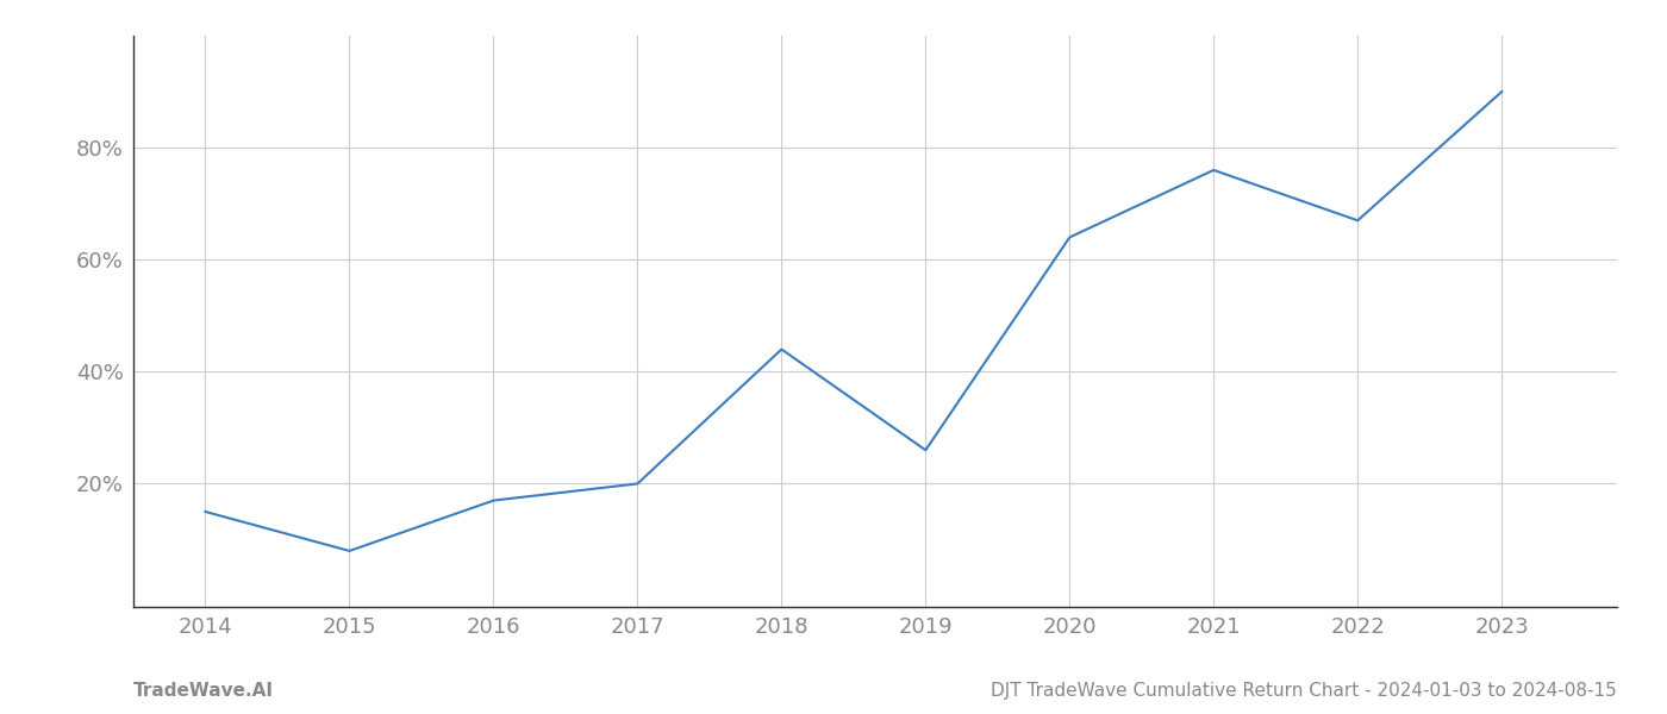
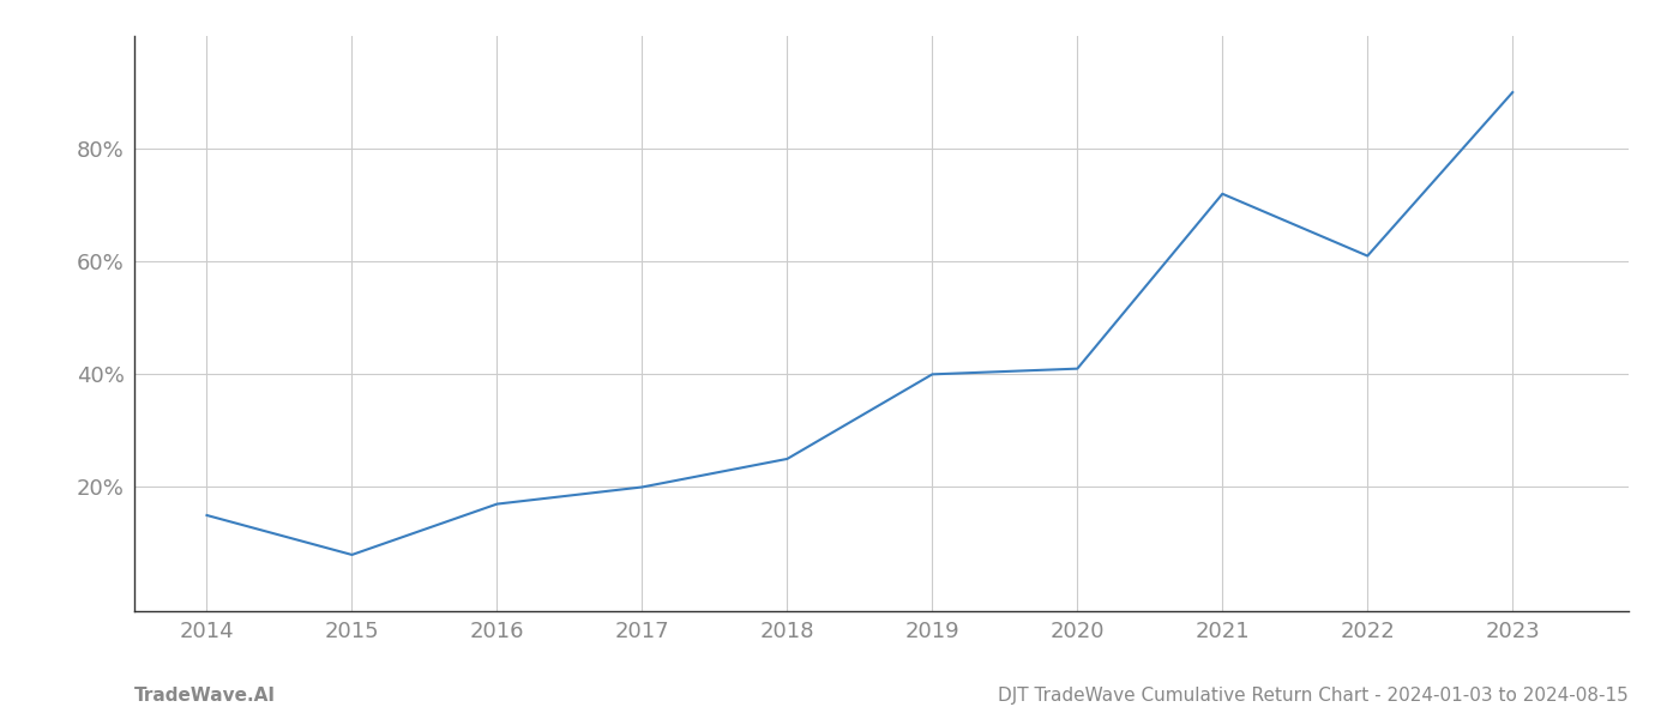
2018: 44% -> 25%
2019: 26% -> 40%
2020: 64% -> 41%
2021: 76% -> 72%
2022: 67% -> 61%
